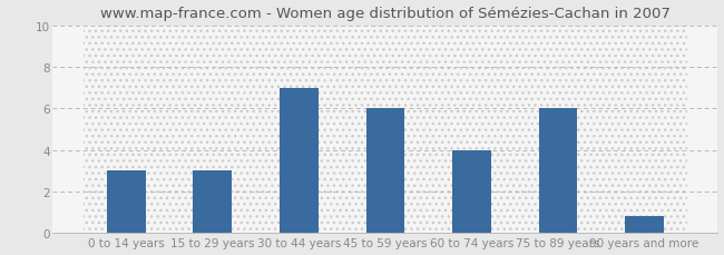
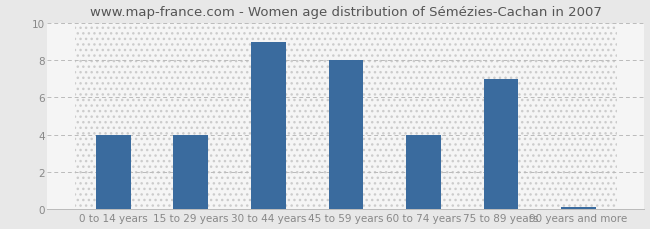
0 to 14 years: 3.0 -> 4.0
15 to 29 years: 3.0 -> 4.0
30 to 44 years: 7.0 -> 9.0
45 to 59 years: 6.0 -> 8.0
75 to 89 years: 6.0 -> 7.0
90 years and more: 0.8 -> 0.1
